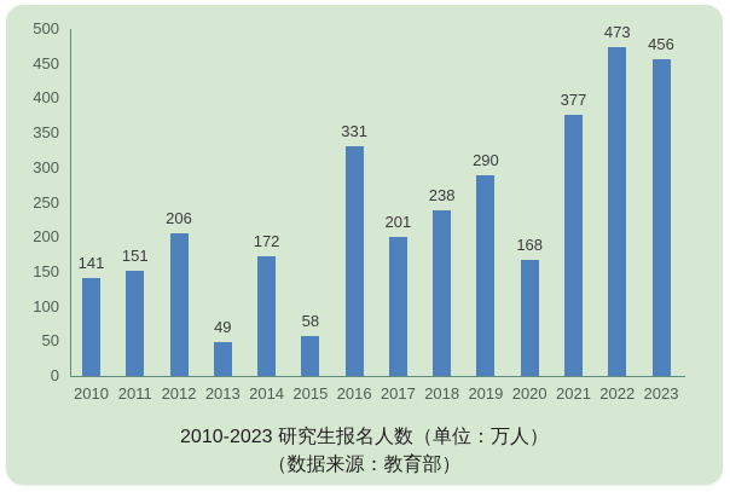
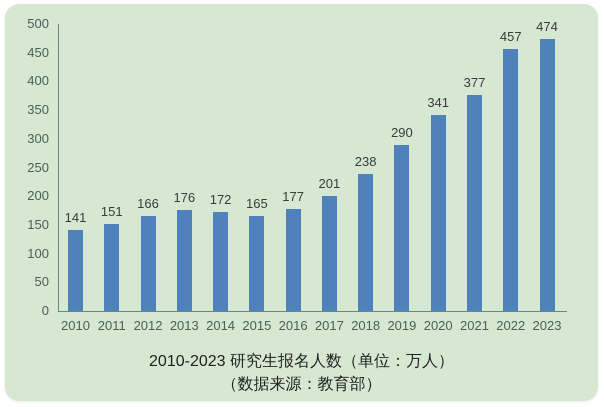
2012: 206 -> 166
2013: 49 -> 176
2015: 58 -> 165
2016: 331 -> 177
2020: 168 -> 341
2022: 473 -> 457
2023: 456 -> 474
